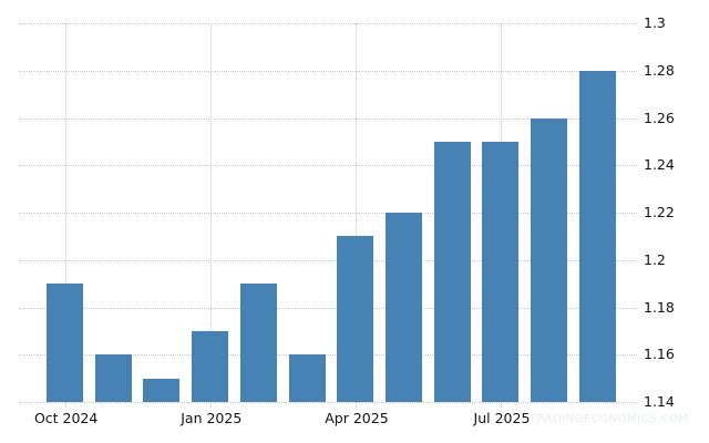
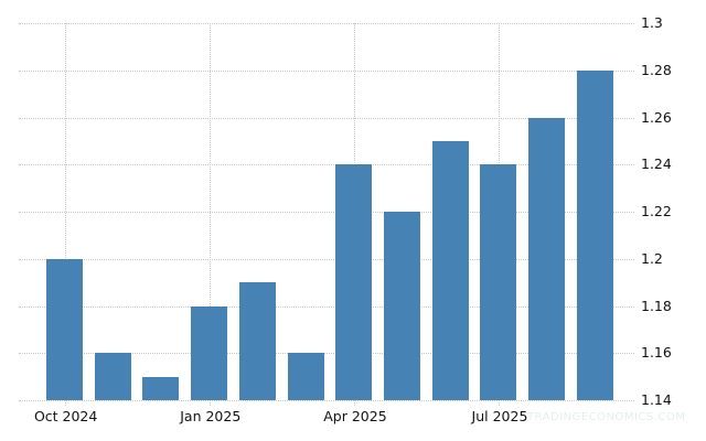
Oct 2024: 1.19 -> 1.20
Jan 2025: 1.17 -> 1.18
Apr 2025: 1.21 -> 1.24
Jul 2025: 1.25 -> 1.24
